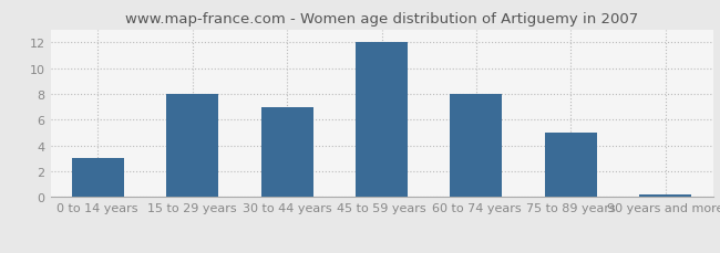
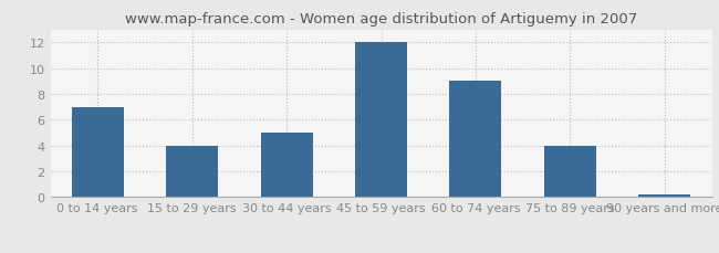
0 to 14 years: 3.0 -> 7.0
15 to 29 years: 8.0 -> 4.0
30 to 44 years: 7.0 -> 5.0
60 to 74 years: 8.0 -> 9.0
75 to 89 years: 5.0 -> 4.0
